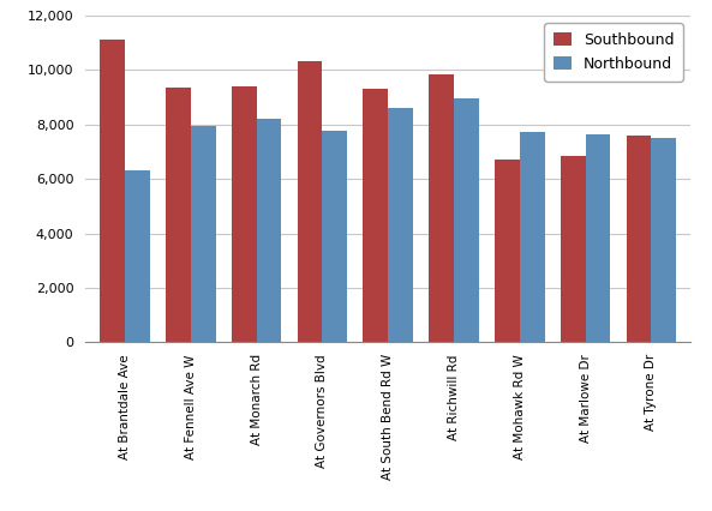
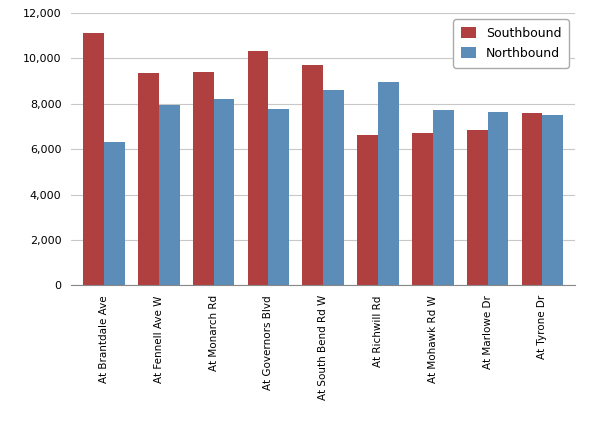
Southbound/At South Bend Rd W: 9,300 -> 9,700
Southbound/At Richwill Rd: 9,850 -> 6,600
